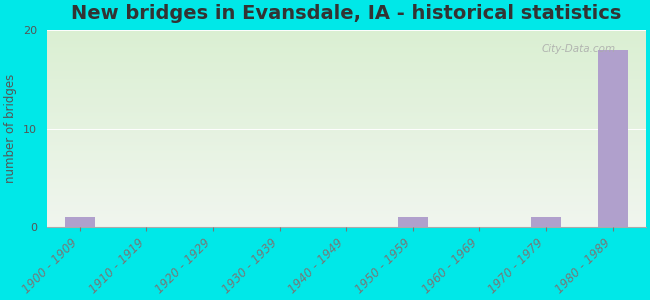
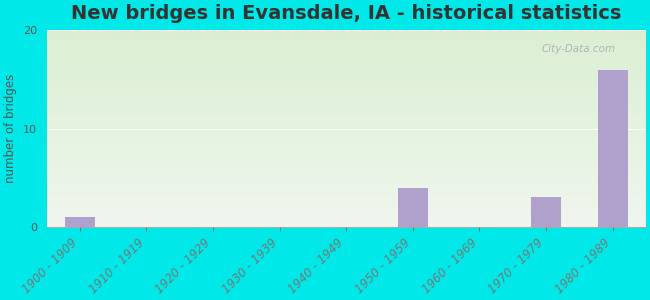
1950 - 1959: 1 -> 4
1970 - 1979: 1 -> 3
1980 - 1989: 18 -> 16
